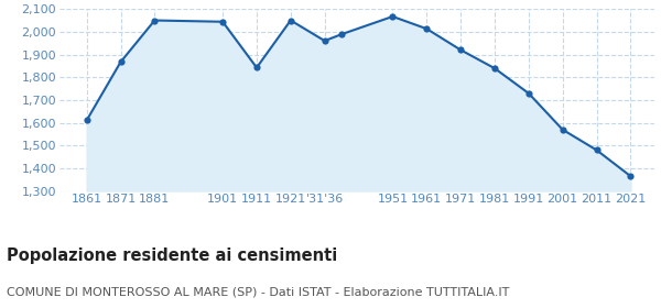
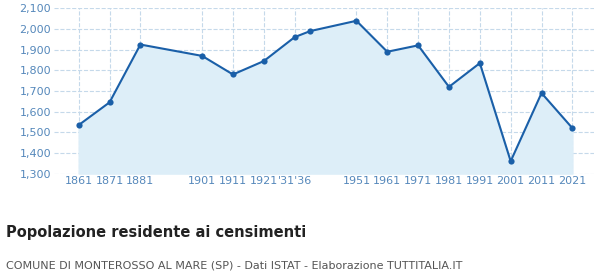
1861: 1,611 -> 1,535
1871: 1,868 -> 1,645
1881: 2,051 -> 1,925
1901: 2,045 -> 1,870
1911: 1,843 -> 1,780
1921: 2,051 -> 1,845
1951: 2,068 -> 2,040
1961: 2,014 -> 1,890
1981: 1,840 -> 1,720
1991: 1,730 -> 1,835
2001: 1,570 -> 1,360
2011: 1,480 -> 1,690
2021: 1,365 -> 1,520
